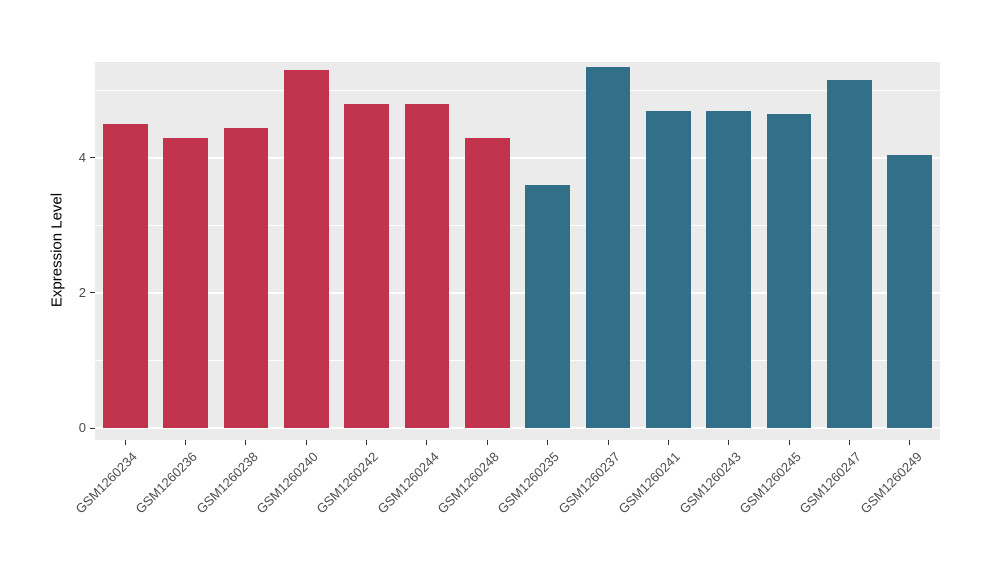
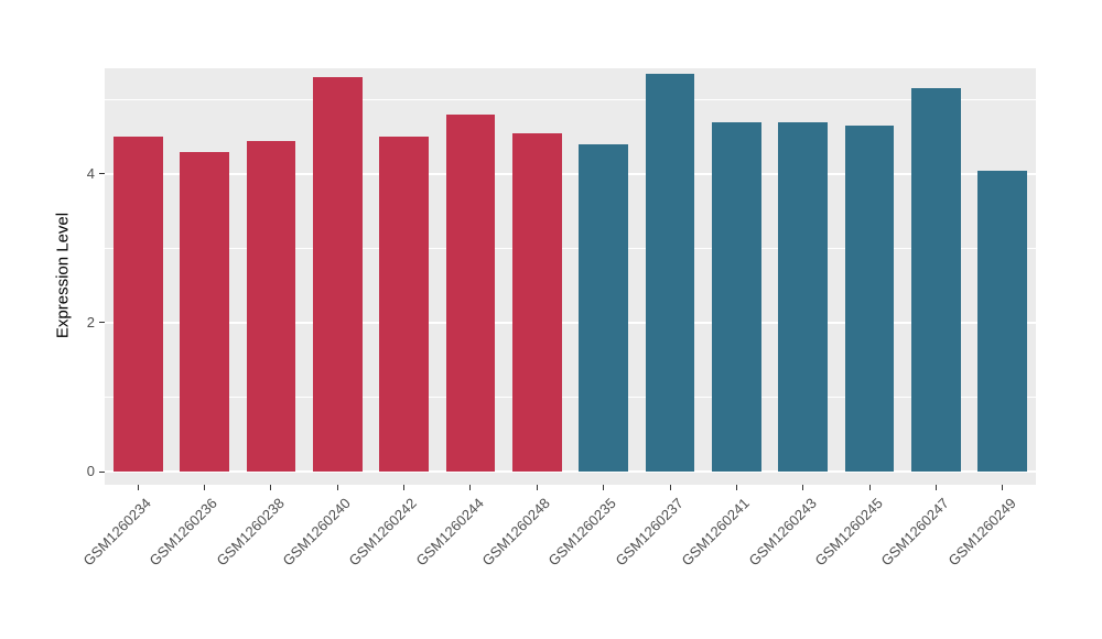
GSM1260242: 4.8 -> 4.5
GSM1260248: 4.3 -> 4.5
GSM1260235: 3.6 -> 4.4
